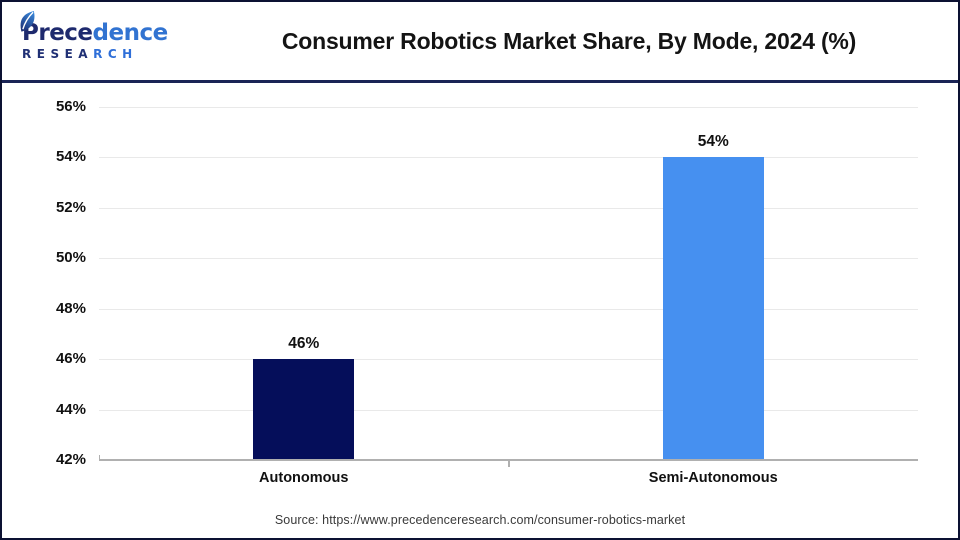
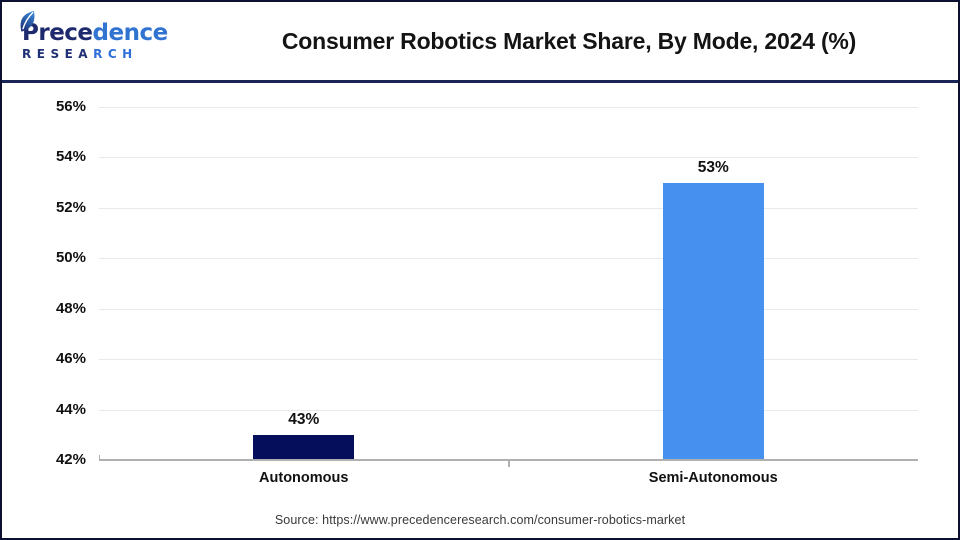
Autonomous: 46% -> 43%
Semi-Autonomous: 54% -> 53%
